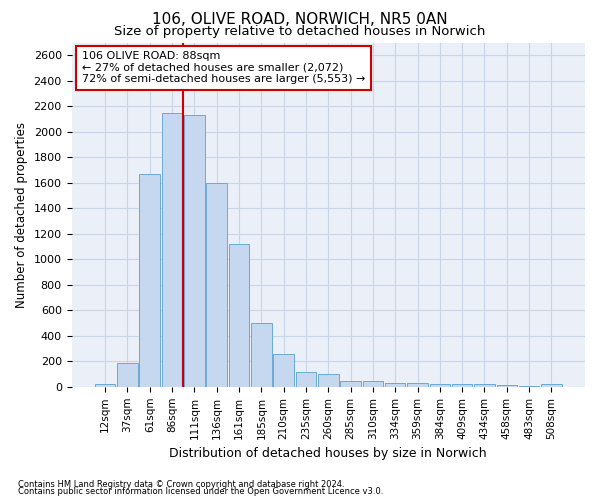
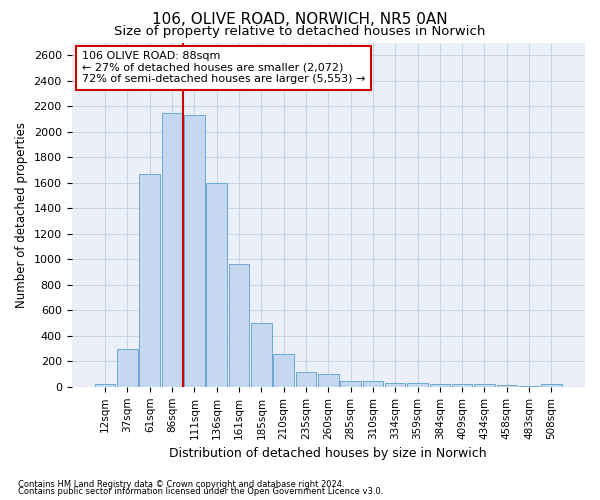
37sqm: 190 -> 300
161sqm: 1120 -> 960
